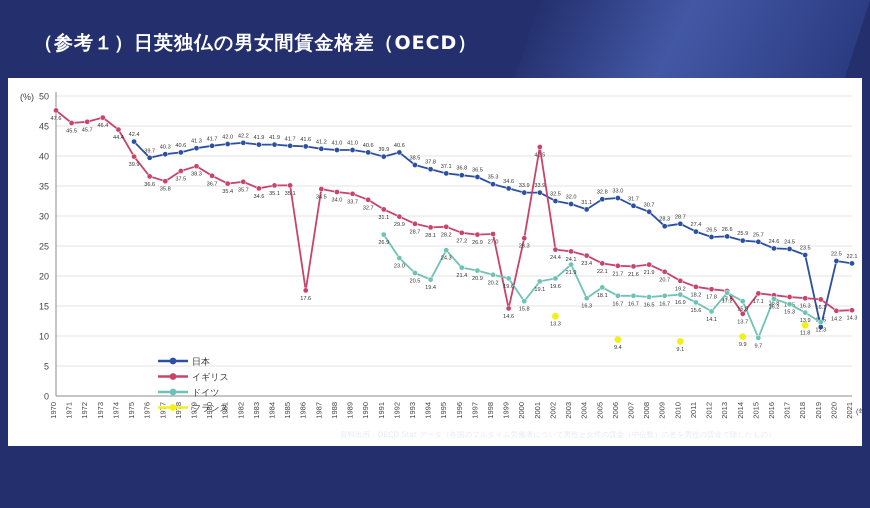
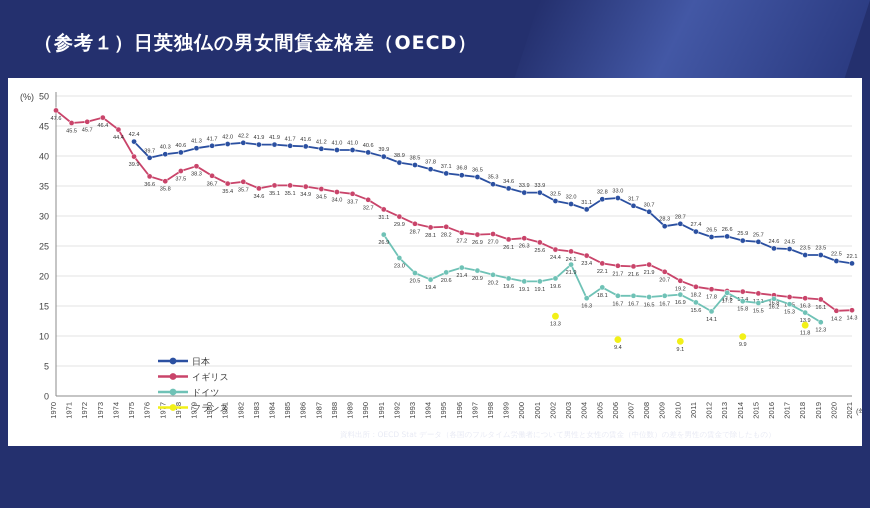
イギリス/1986: 17.6 -> 34.9
日本/1992: 40.6 -> 38.9
ドイツ/1995: 24.3 -> 20.6
イギリス/1999: 14.6 -> 26.1
ドイツ/2000: 15.8 -> 19.1
イギリス/2001: 41.5 -> 25.6
イギリス/2014: 13.7 -> 17.4
ドイツ/2015: 9.7 -> 15.5
日本/2019: 11.5 -> 23.5
